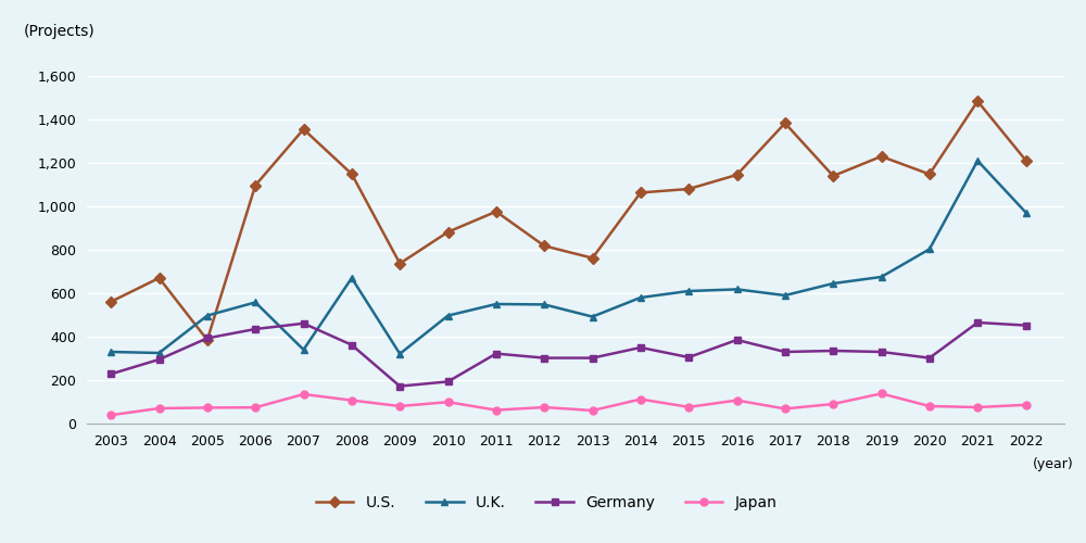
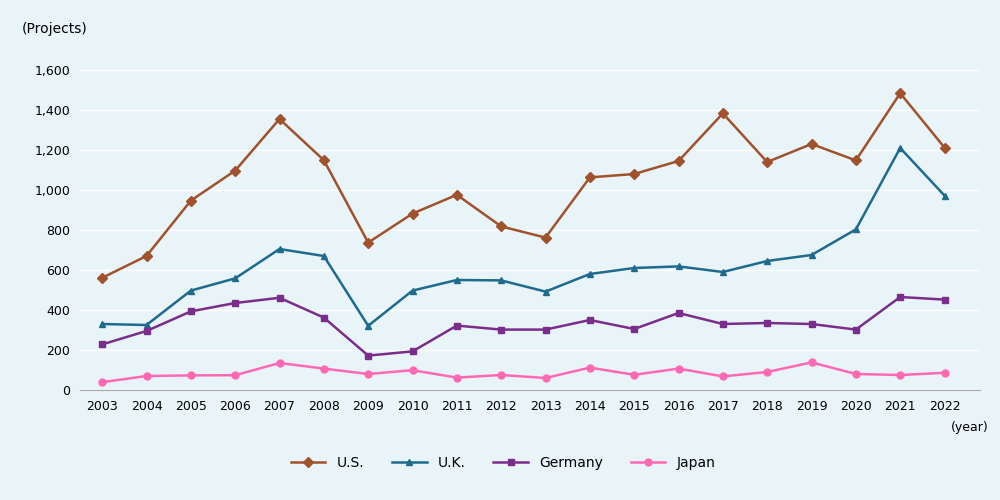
U.S./2005: 385 -> 947
U.K./2007: 340 -> 705
